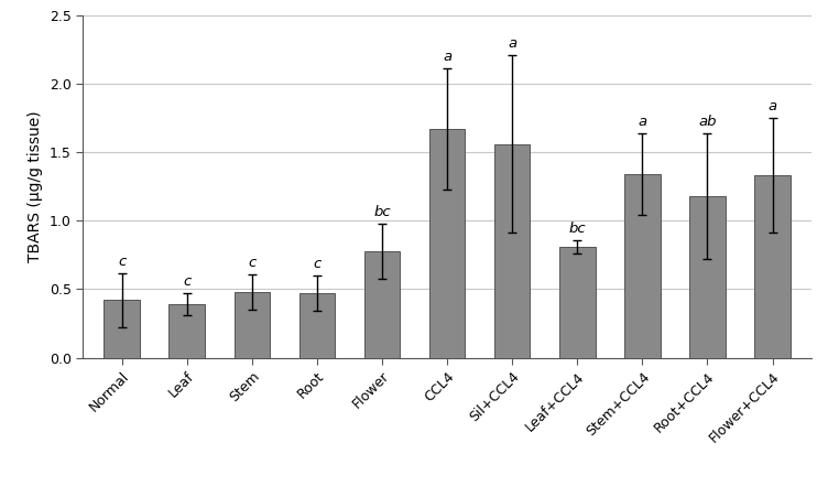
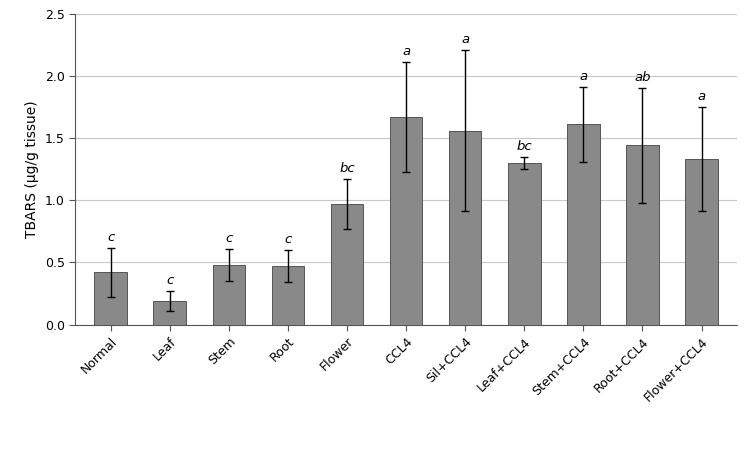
Leaf: 0.39 -> 0.19
Flower: 0.78 -> 0.97
Leaf+CCL4: 0.81 -> 1.30
Stem+CCL4: 1.34 -> 1.61
Root+CCL4: 1.18 -> 1.44
